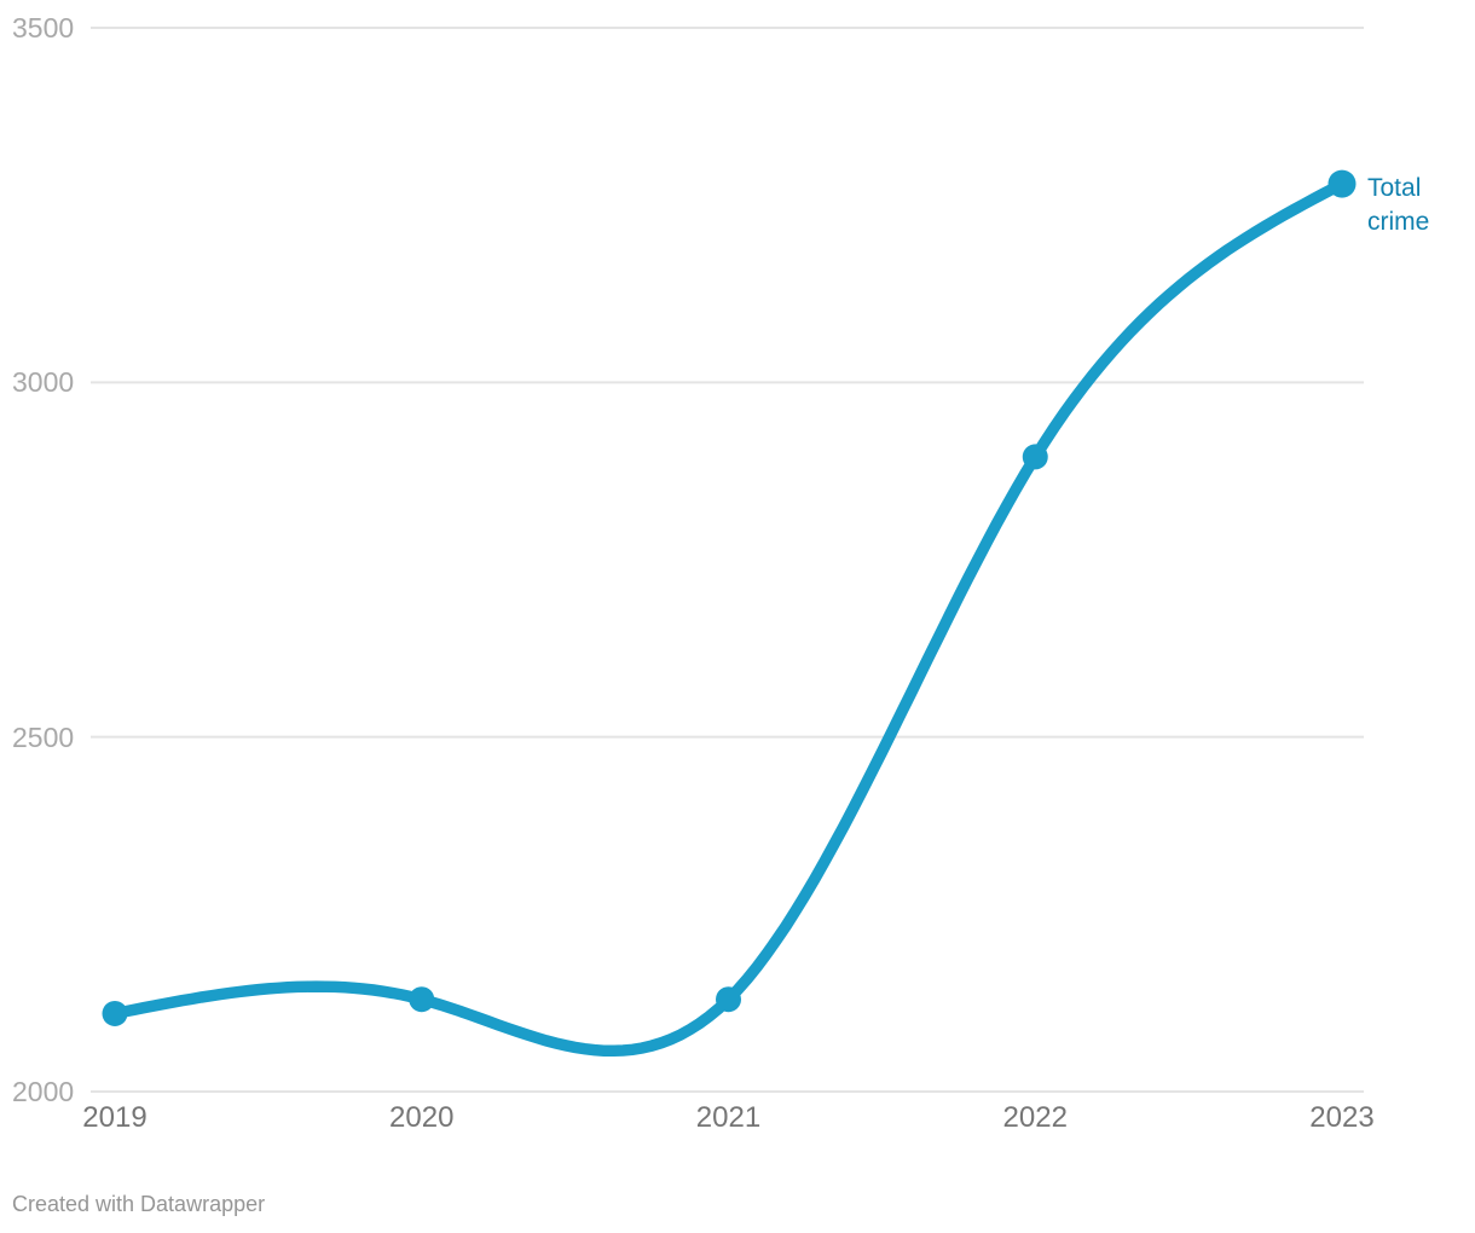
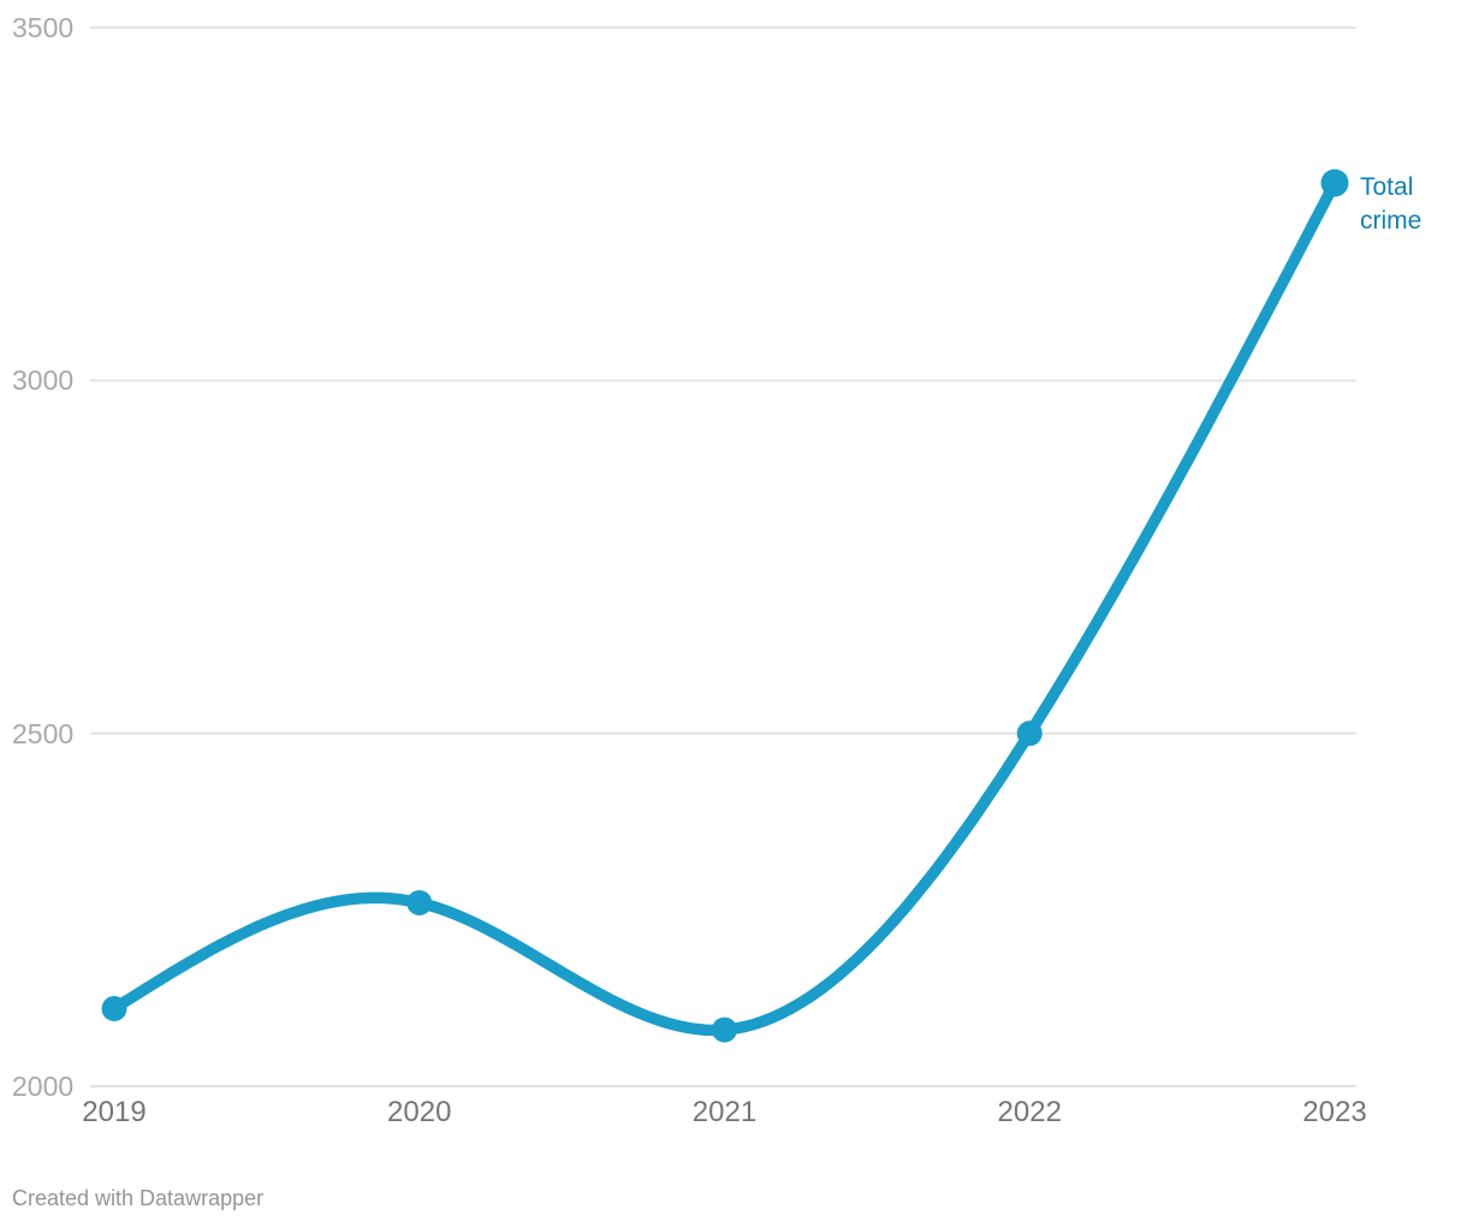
2020: 2130 -> 2260
2021: 2130 -> 2080
2022: 2900 -> 2500
